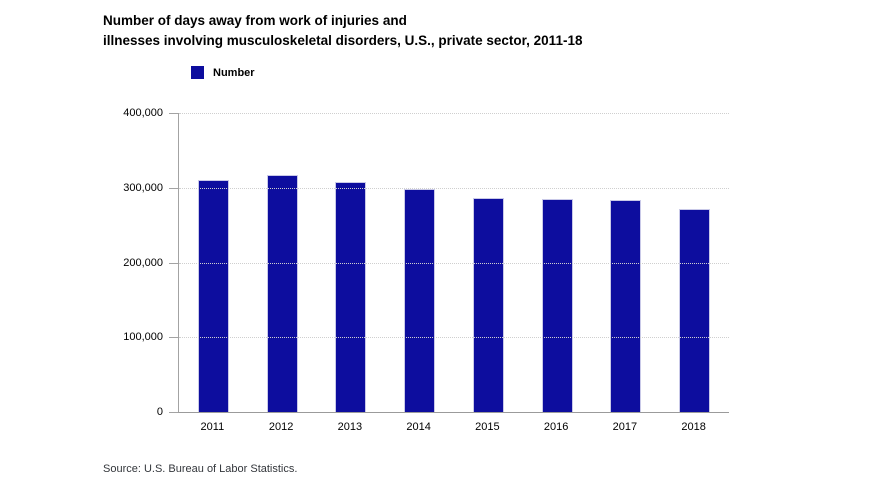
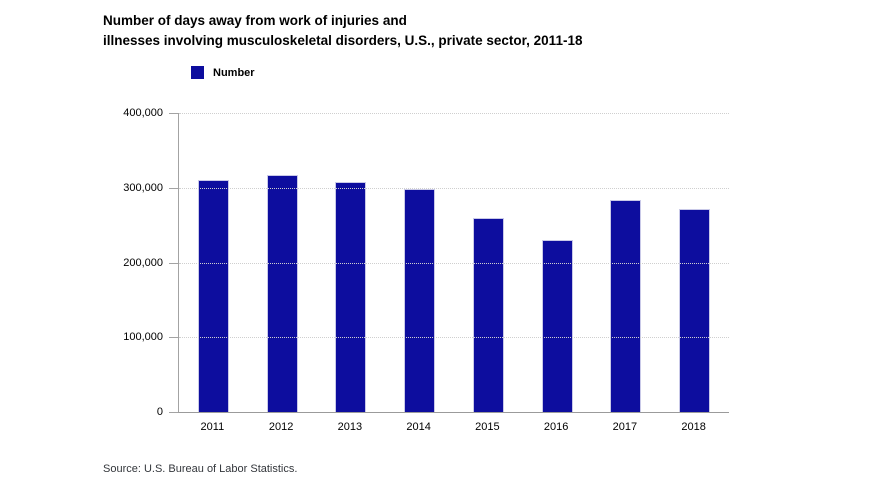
2015: 290000 -> 260000
2016: 280000 -> 230000
